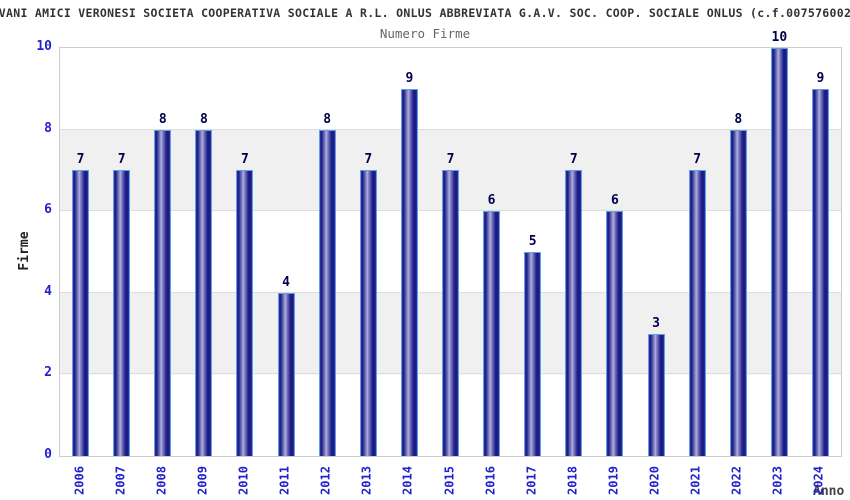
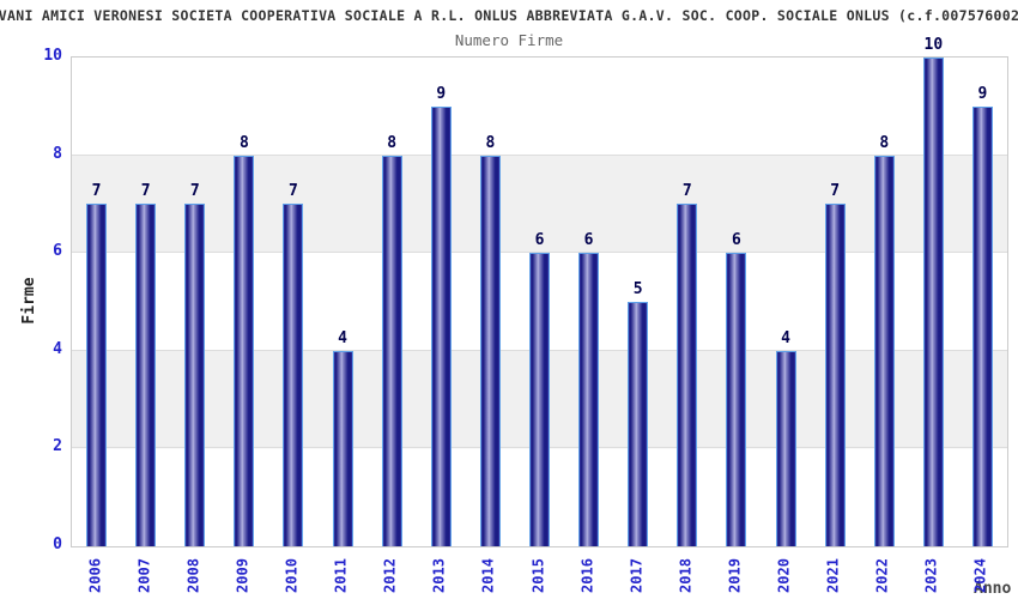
2008: 8 -> 7
2013: 7 -> 9
2014: 9 -> 8
2015: 7 -> 6
2020: 3 -> 4
